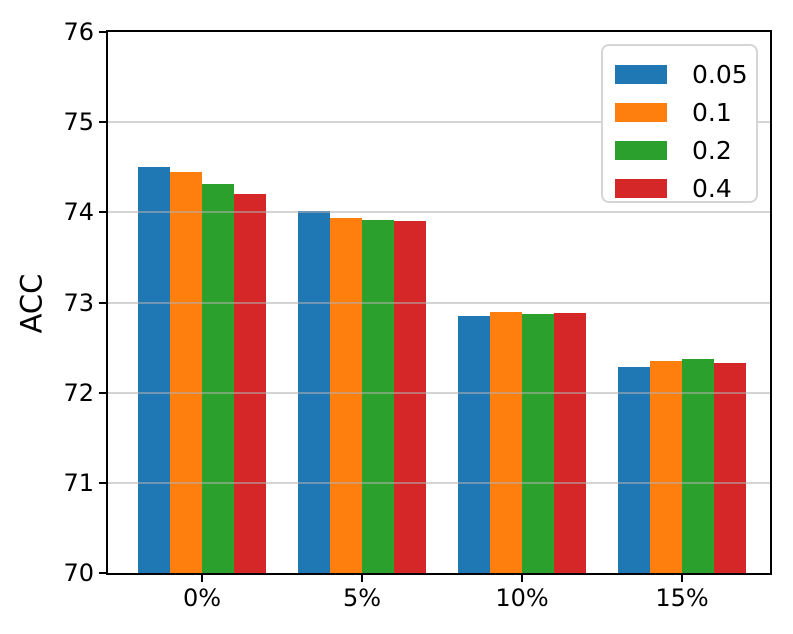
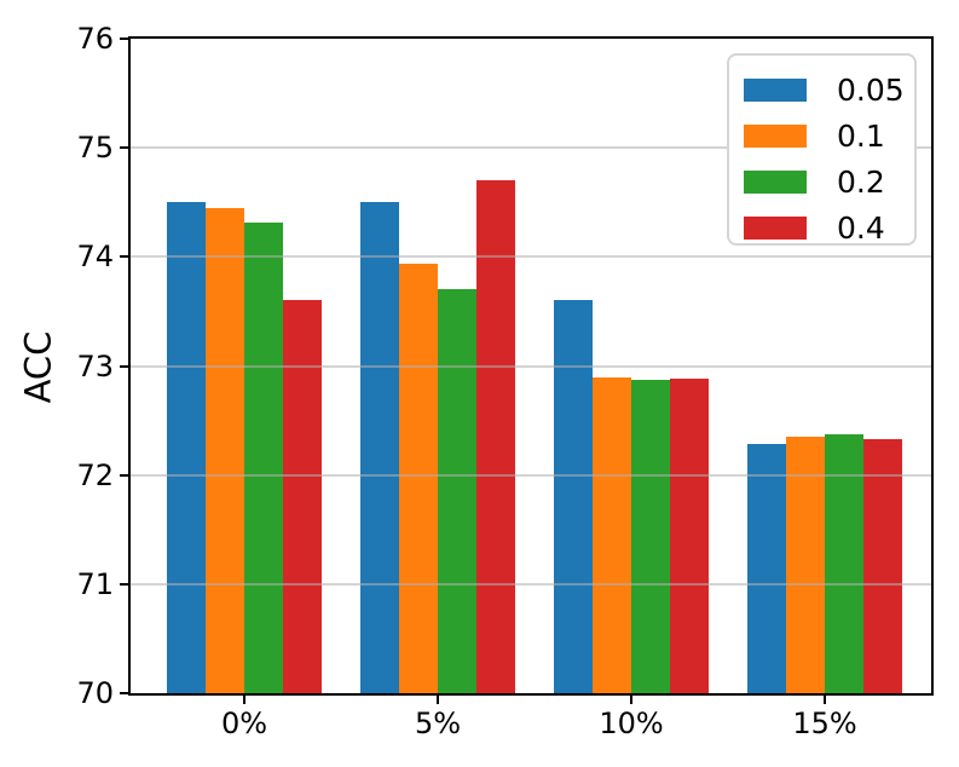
0.4/0%: 74.2 -> 73.6
0.05/5%: 74.0 -> 74.5
0.2/5%: 73.9 -> 73.7
0.4/5%: 73.9 -> 74.7
0.05/10%: 72.8 -> 73.6
